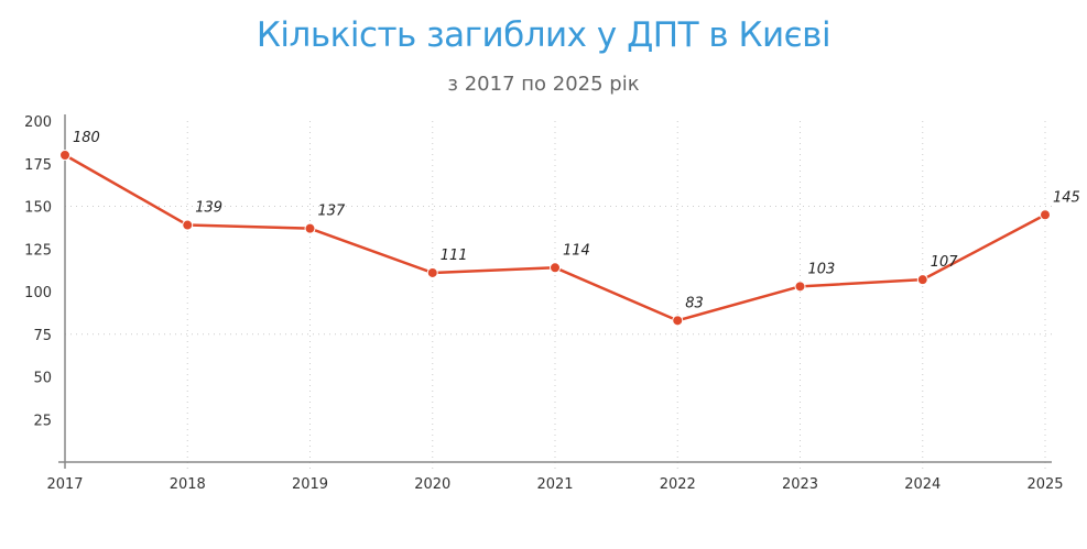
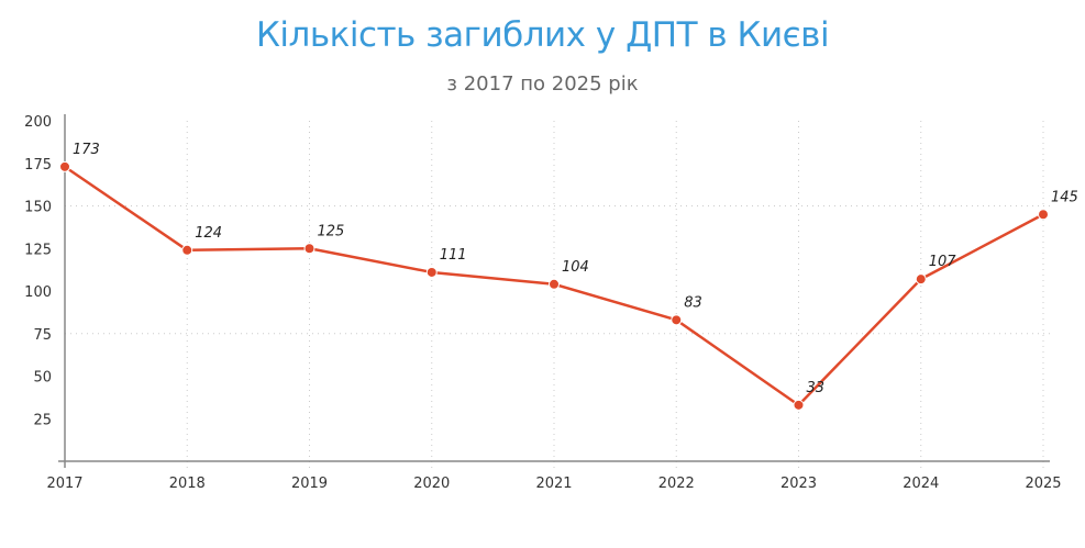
2017: 180 -> 173
2018: 139 -> 124
2019: 137 -> 125
2021: 114 -> 104
2023: 103 -> 33
